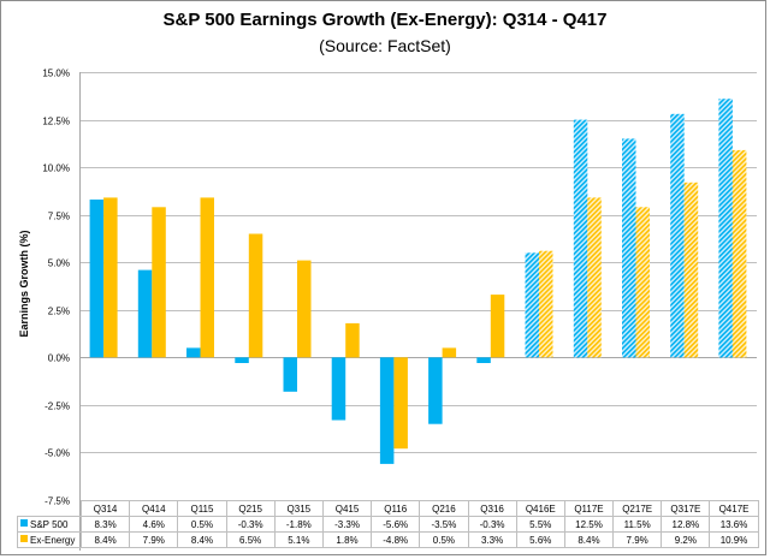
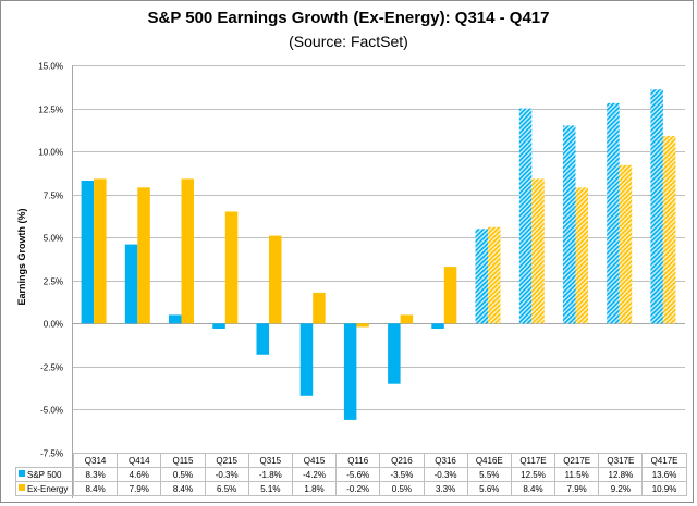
S&P 500/Q415: -3.3% -> -4.2%
Ex-Energy/Q116: -4.8% -> -0.2%
